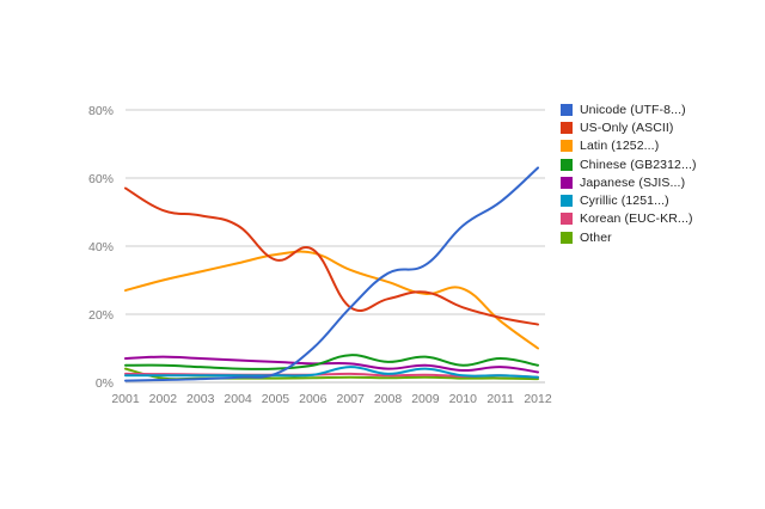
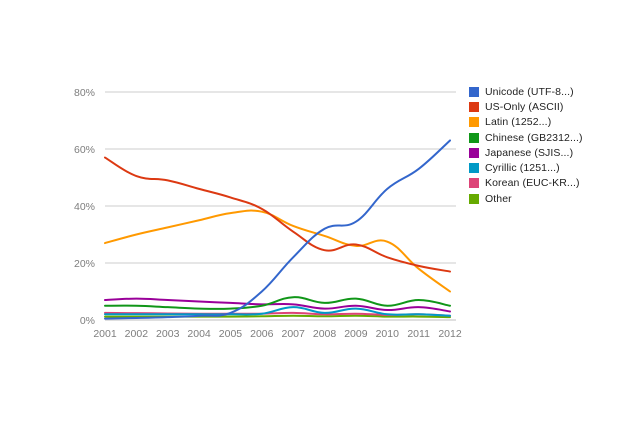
Other/2001: 4% -> 1%
US-Only (ASCII)/2005: 36% -> 43%
US-Only (ASCII)/2007: 22% -> 31%
